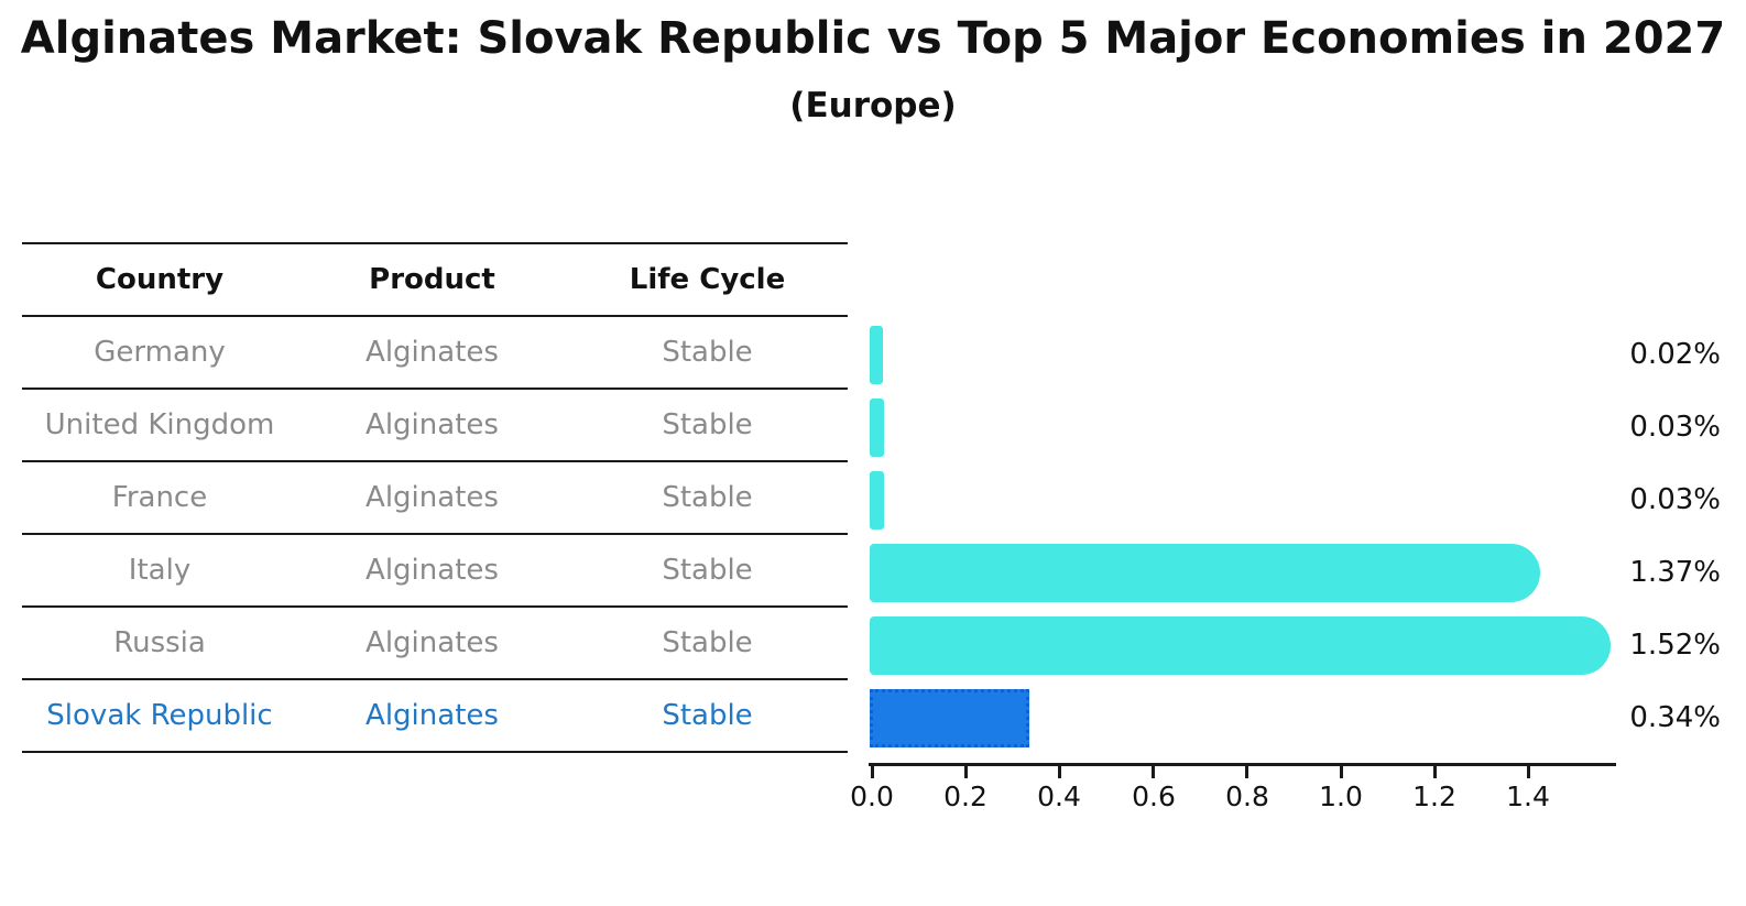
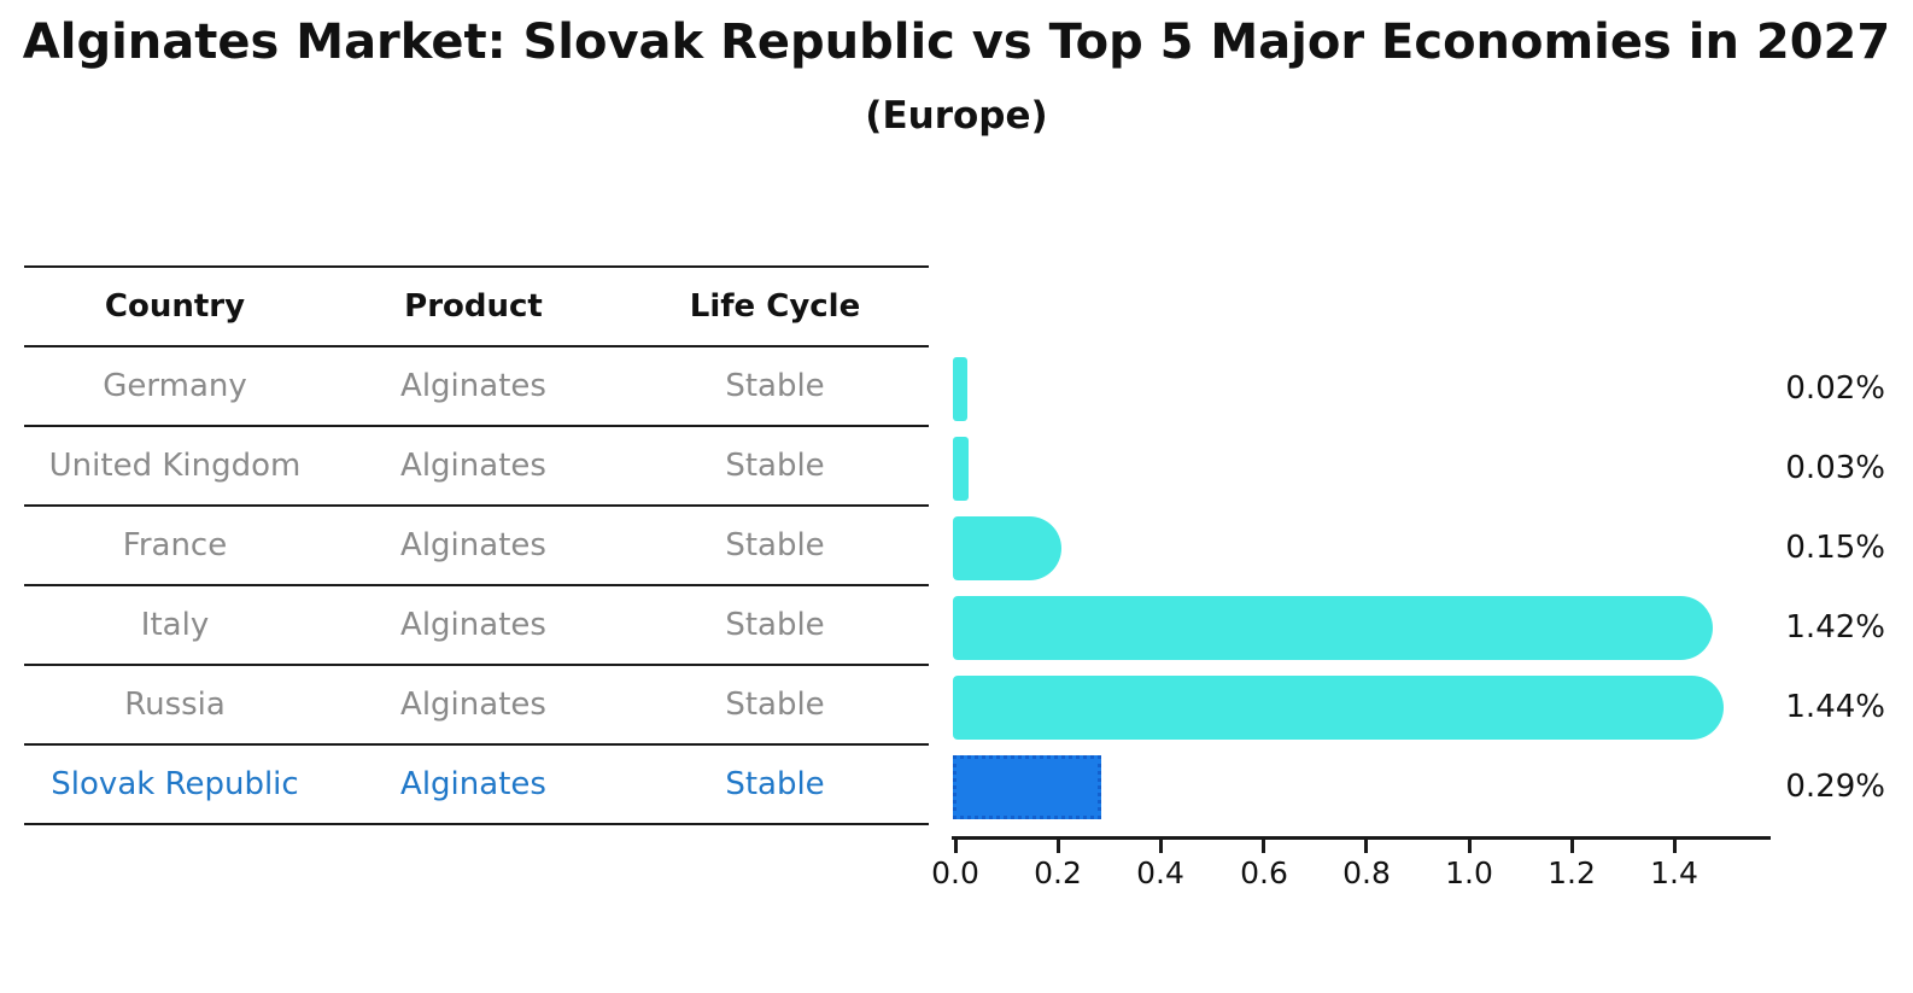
France: 0.03% -> 0.15%
Italy: 1.37% -> 1.42%
Russia: 1.52% -> 1.44%
Slovak Republic: 0.34% -> 0.29%
